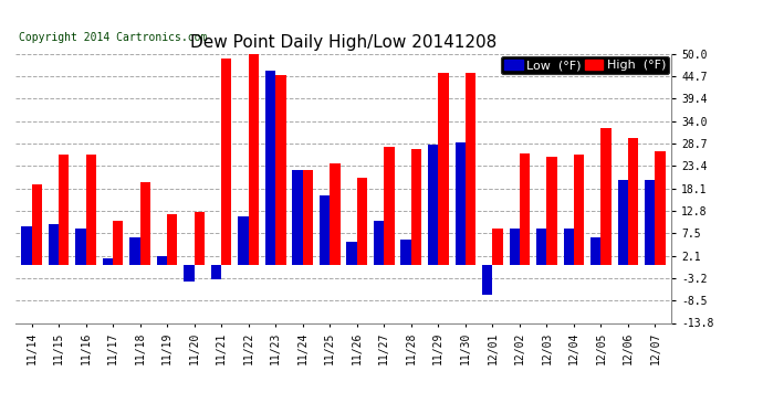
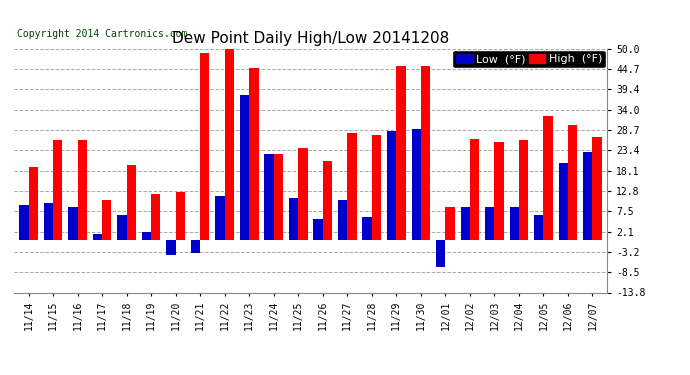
Low (°F)/11/23: 46.0 -> 38.0
Low (°F)/11/25: 16.5 -> 11.0
Low (°F)/12/07: 20.0 -> 23.0
